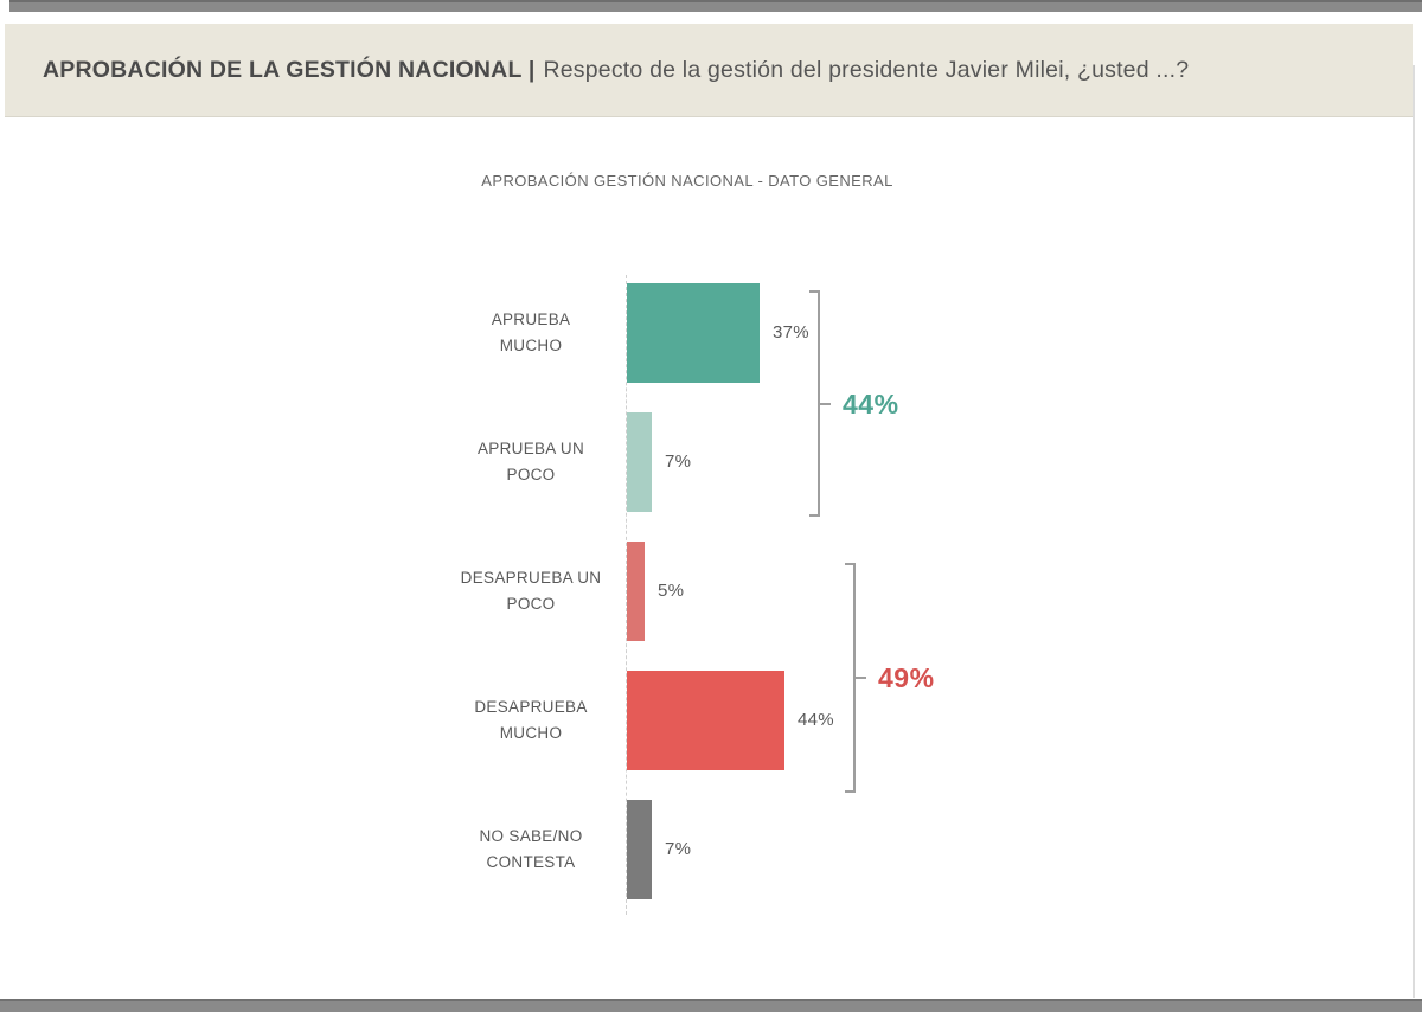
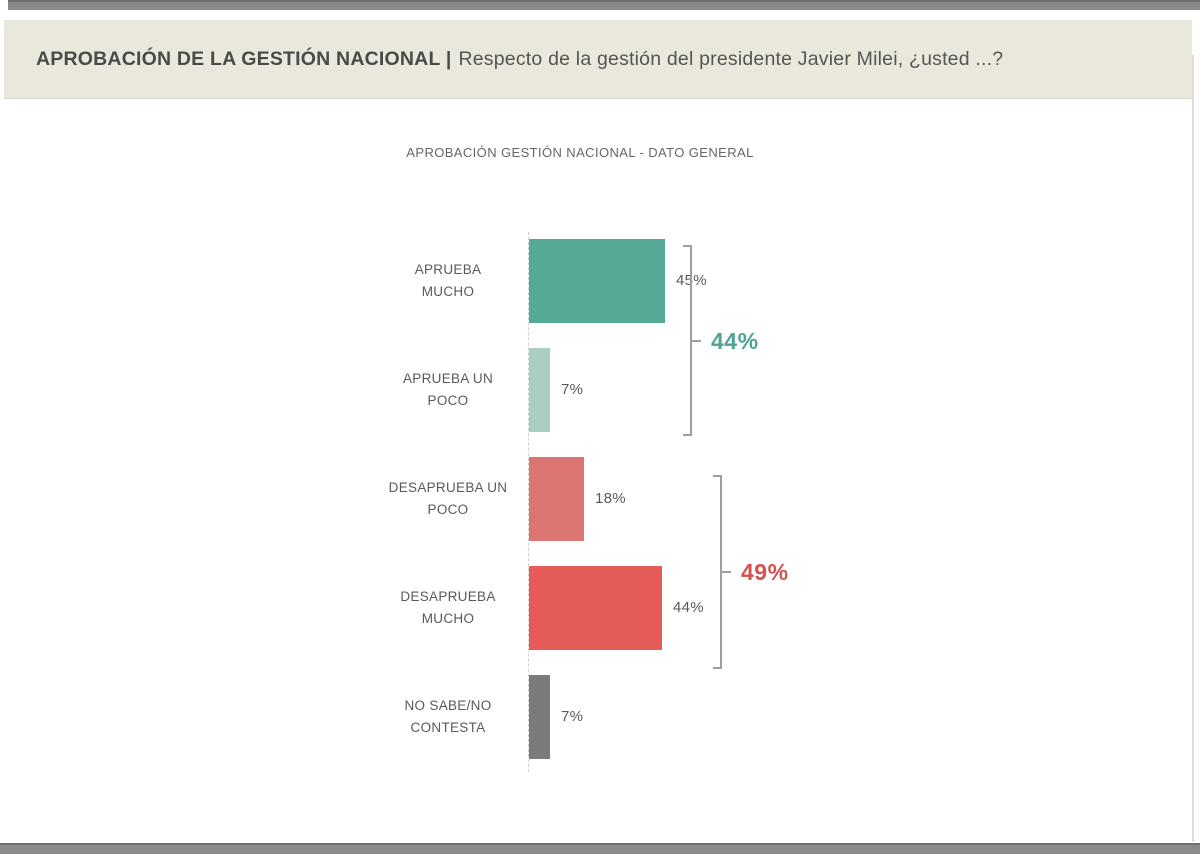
APRUEBA MUCHO: 37% -> 45%
DESAPRUEBA UN POCO: 5% -> 18%
